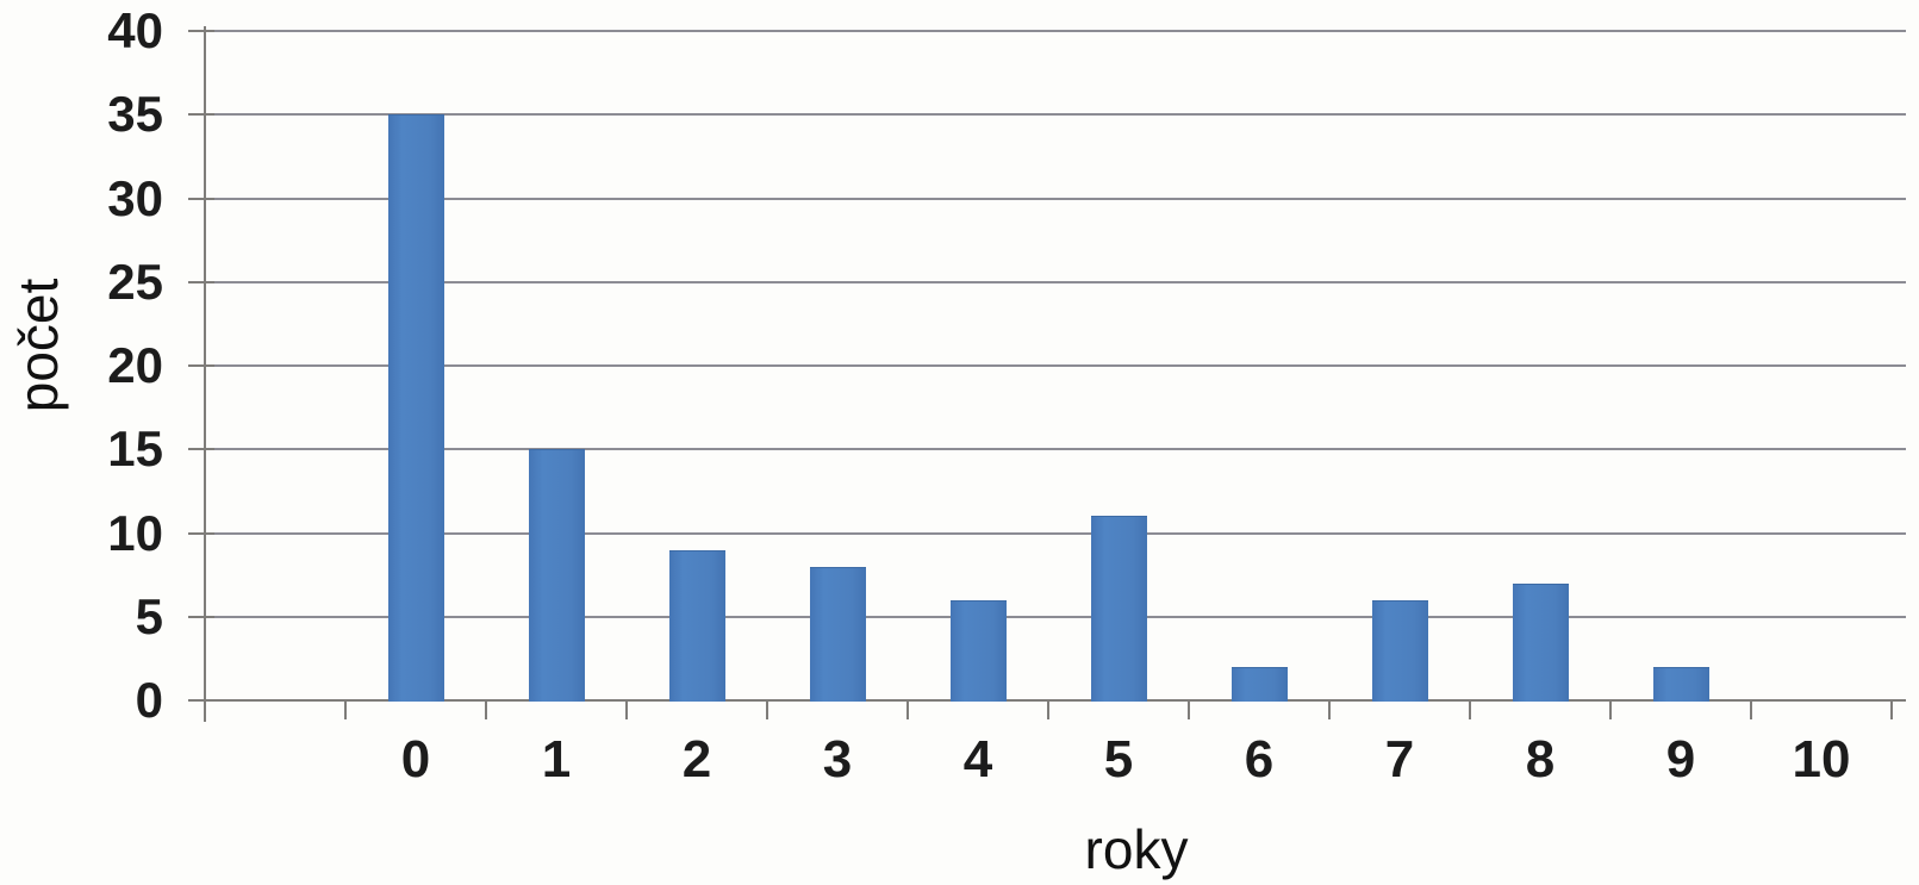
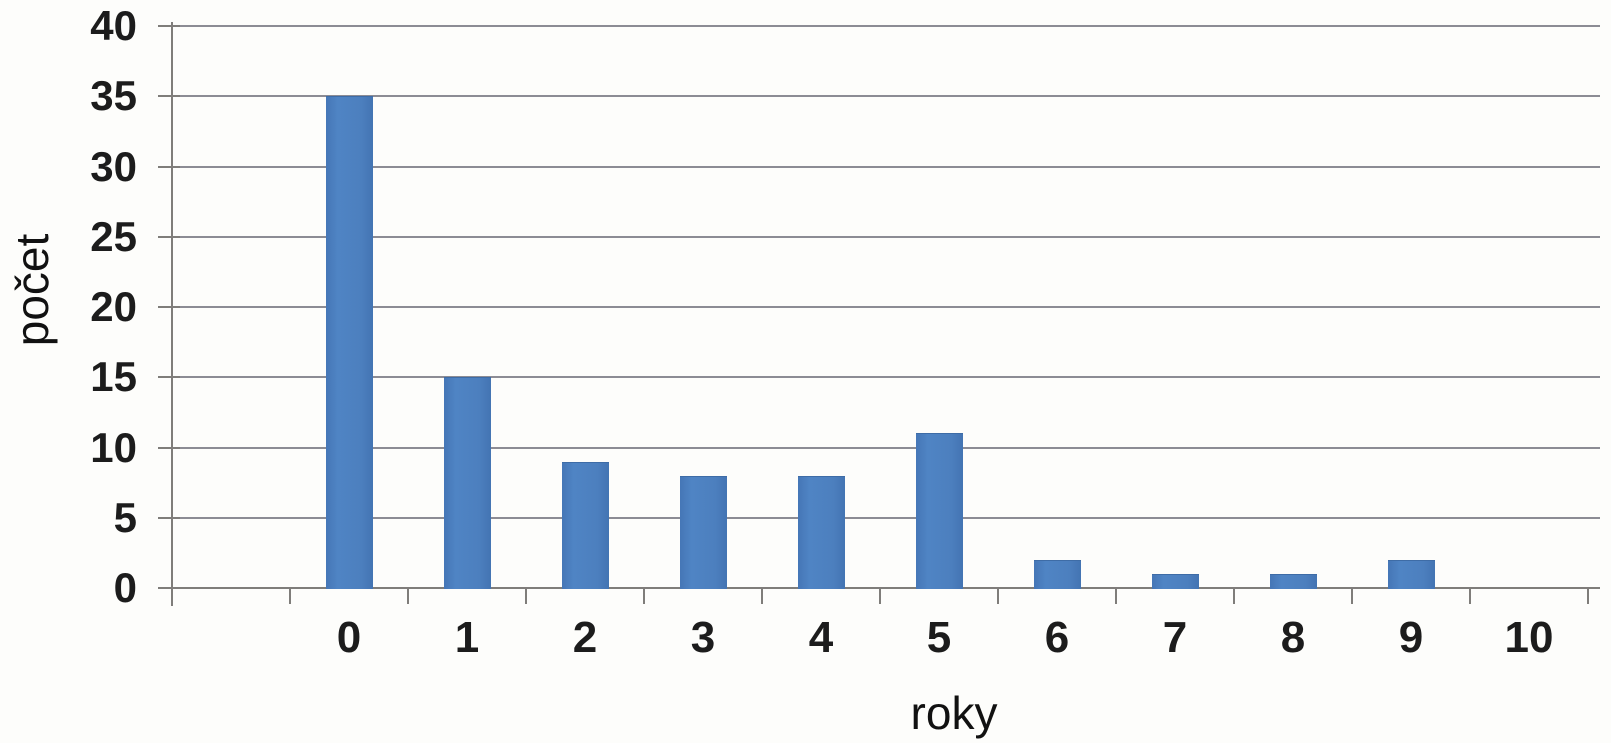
4: 6 -> 8
7: 6 -> 1
8: 7 -> 1
